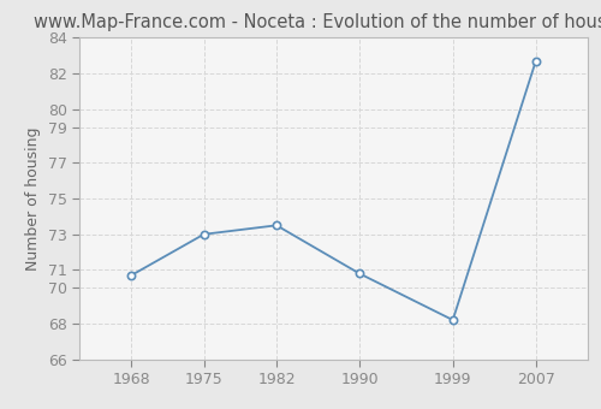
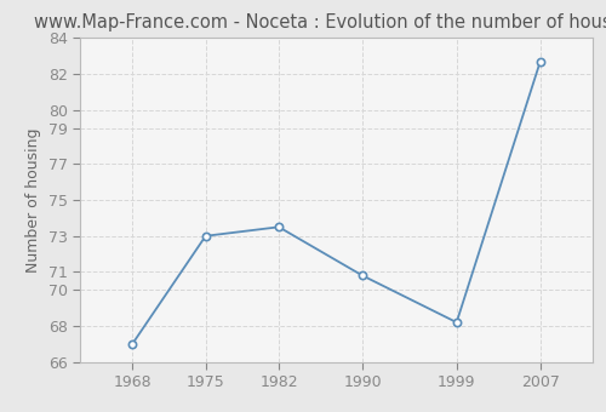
1968: 70.7 -> 67.0
